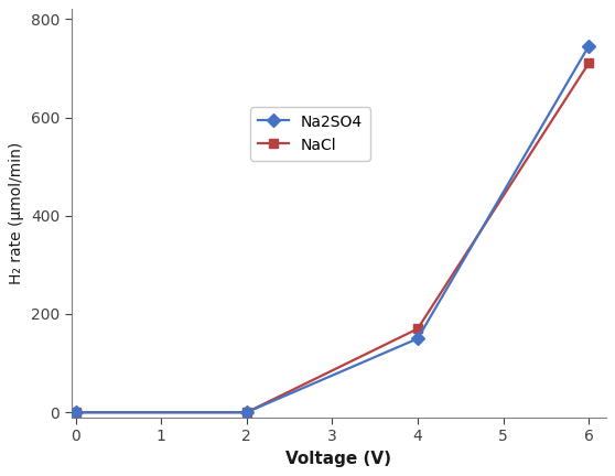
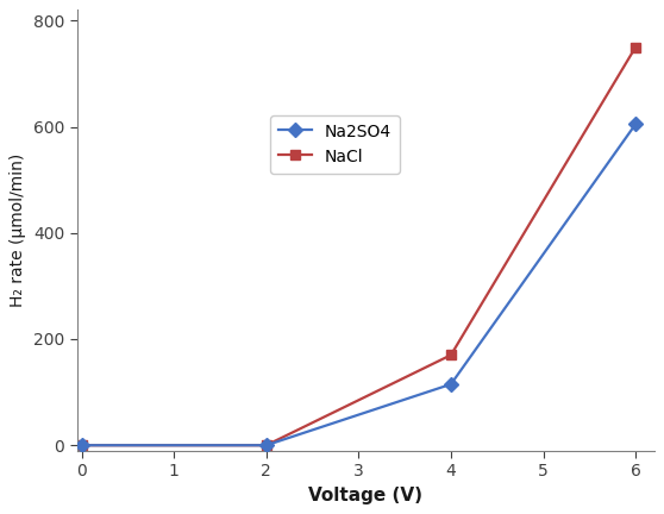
Na2SO4/4: 150 -> 115
Na2SO4/6: 745 -> 605
NaCl/6: 710 -> 750
